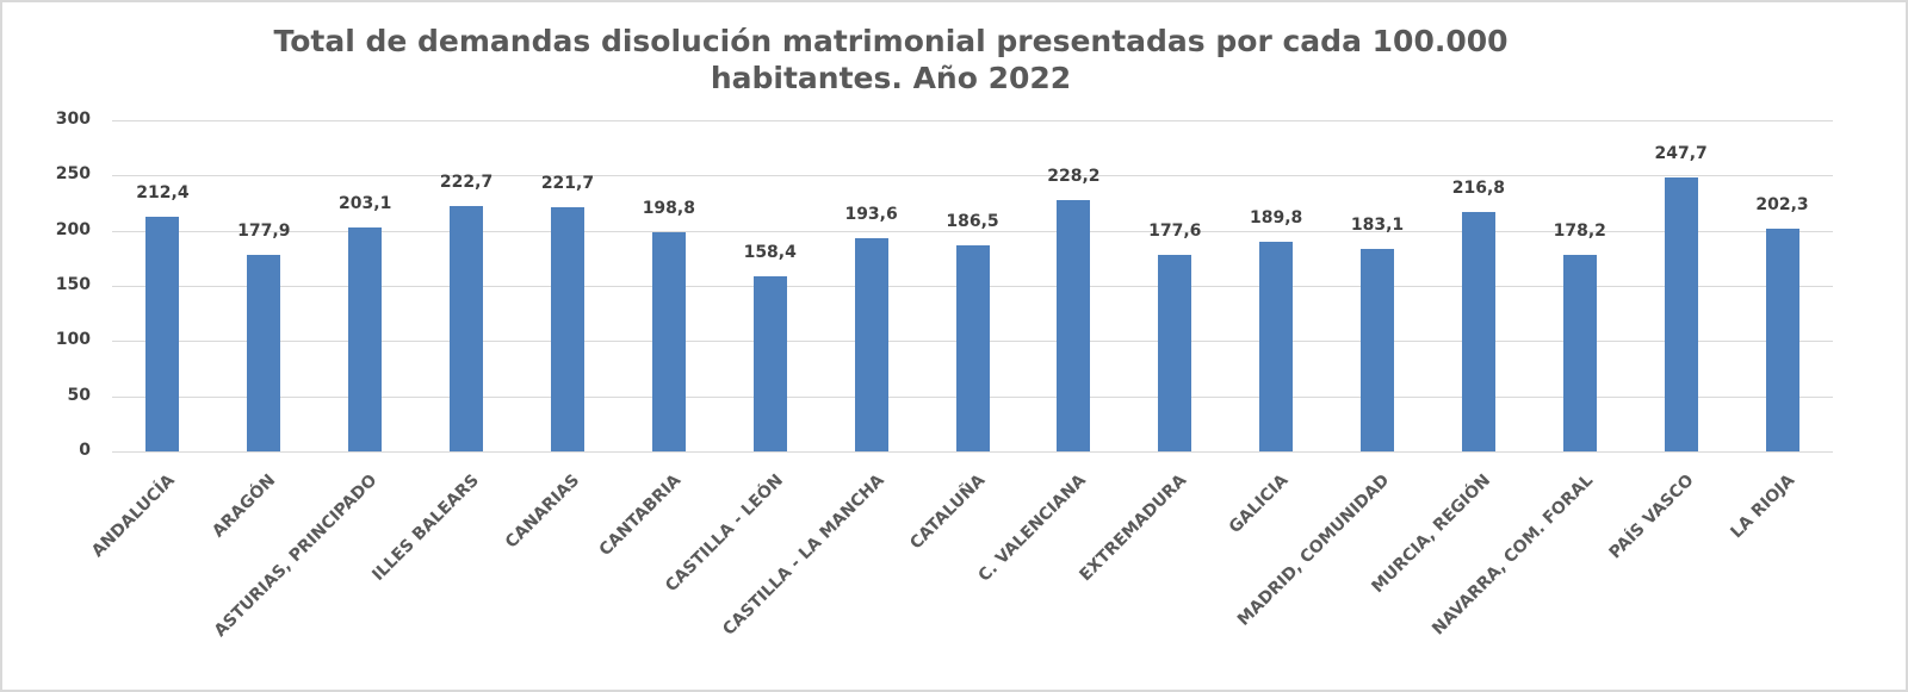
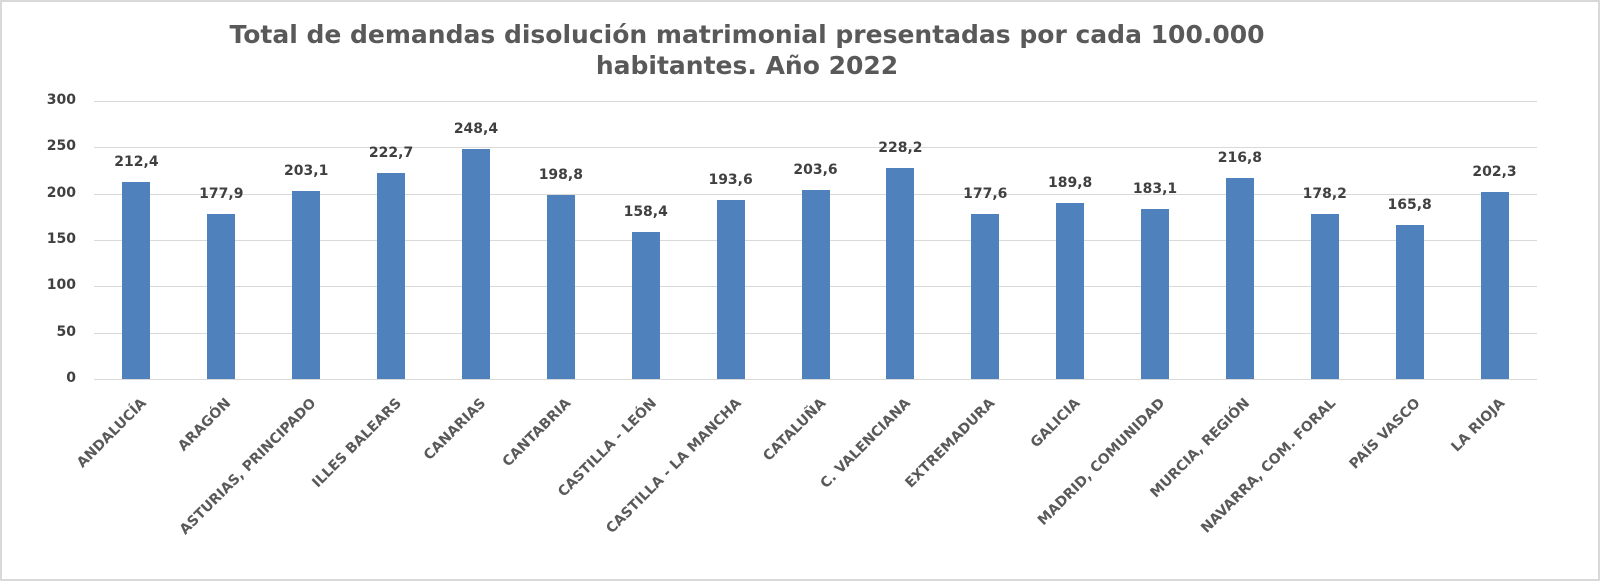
CANARIAS: 221,7 -> 248,4
CATALUÑA: 186,5 -> 203,6
PAÍS VASCO: 247,7 -> 165,8
